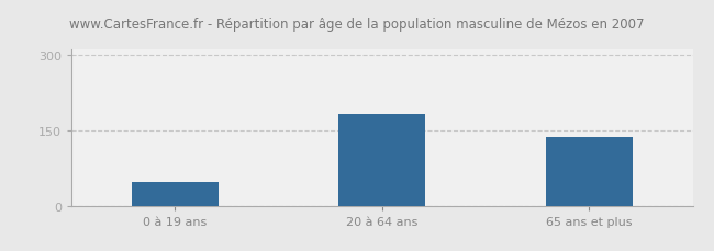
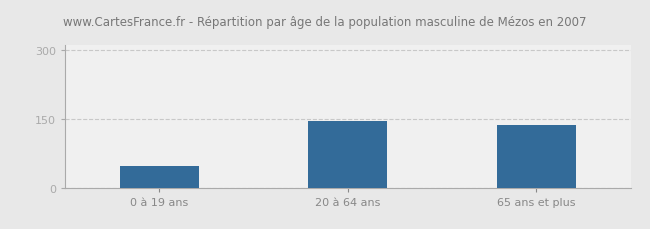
20 à 64 ans: 183 -> 145
